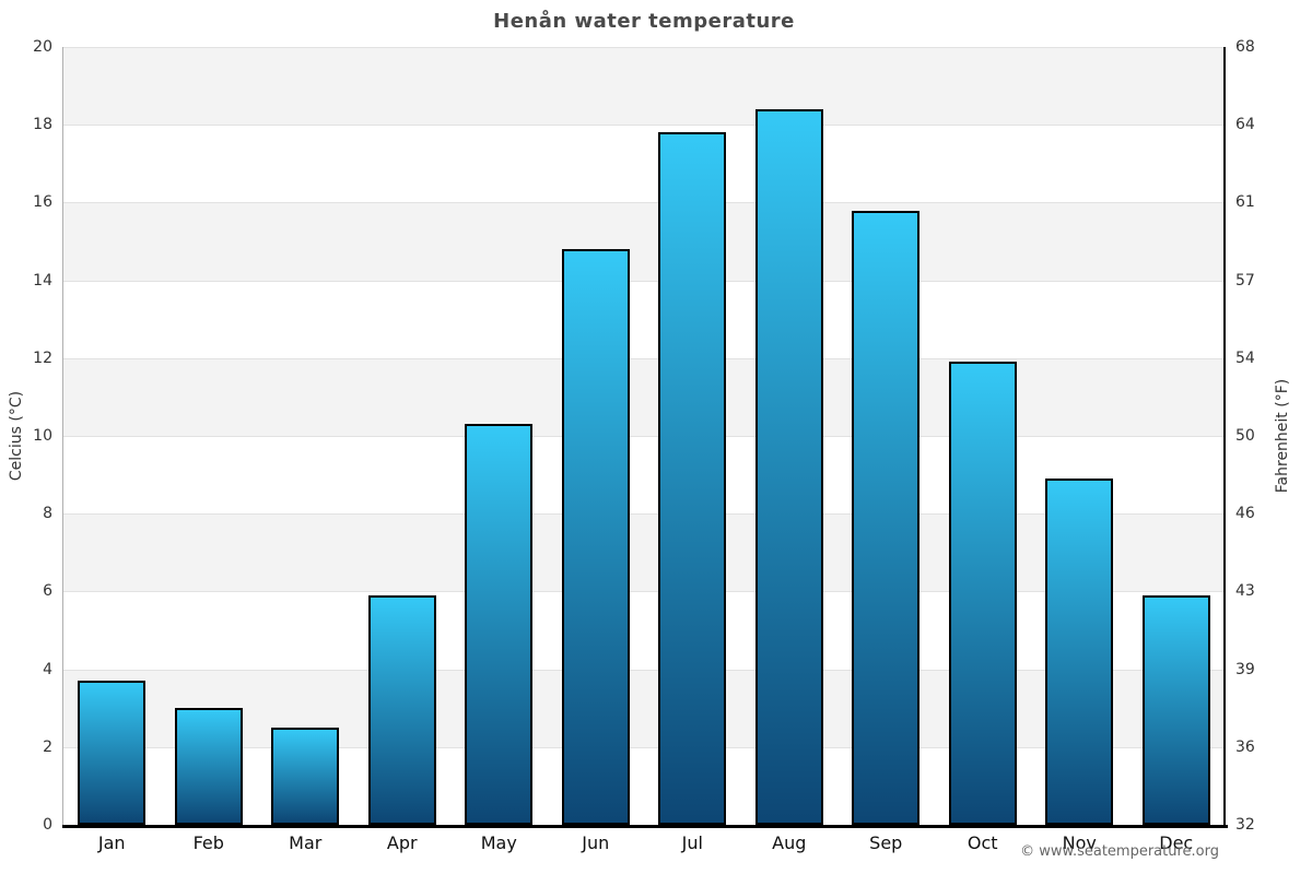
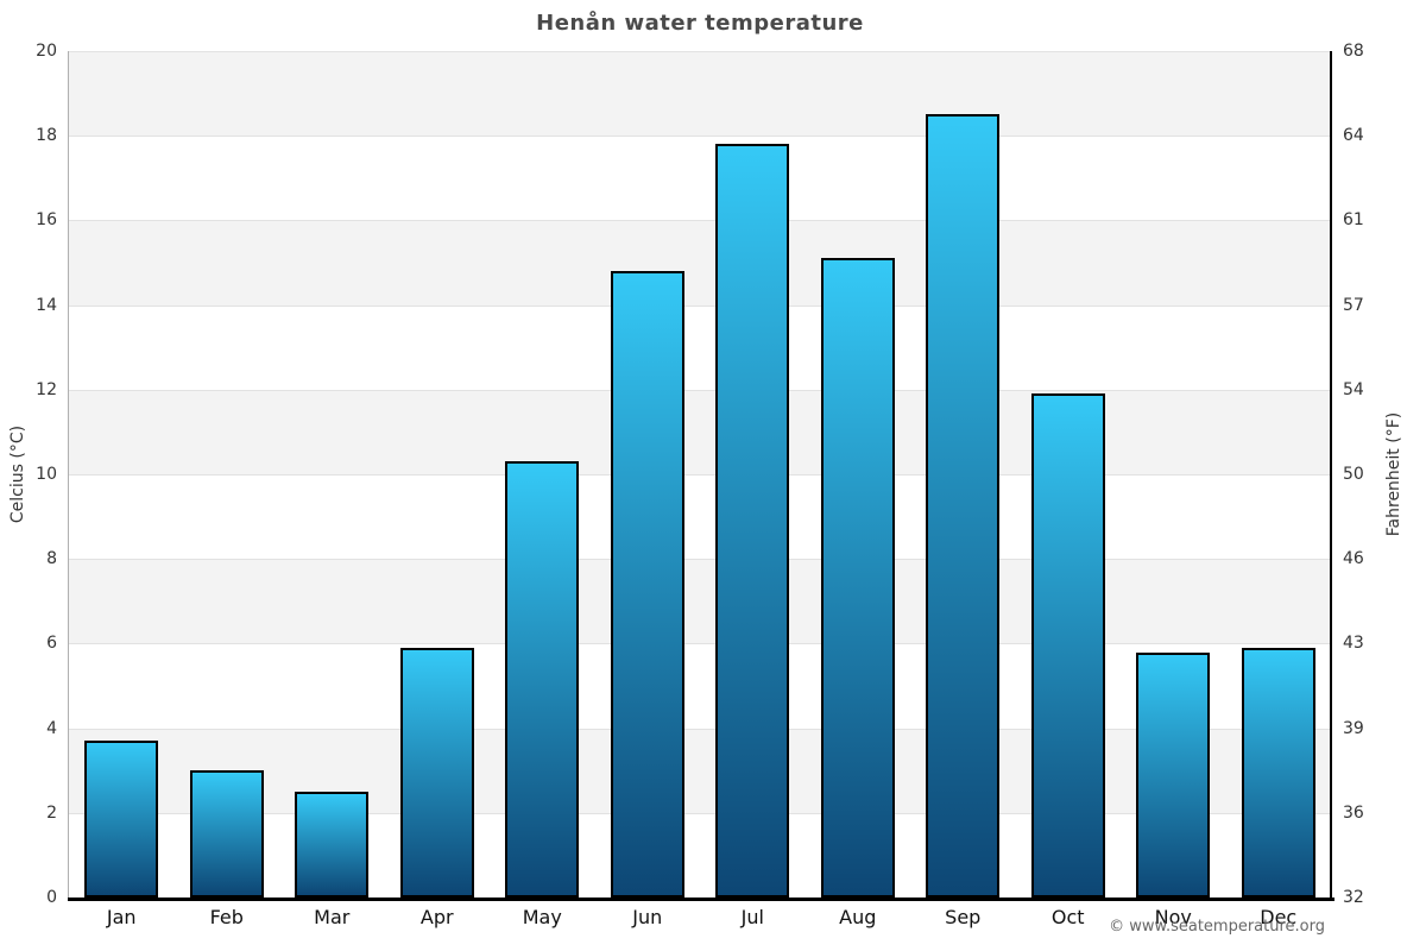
Aug: 18.4 -> 15.1
Sep: 15.8 -> 18.5
Nov: 8.9 -> 5.8
